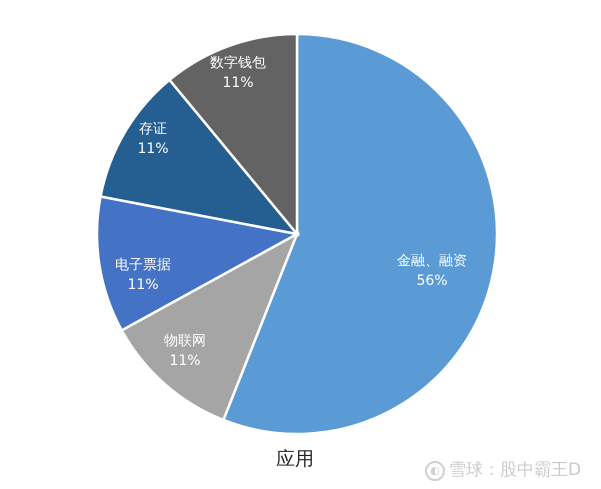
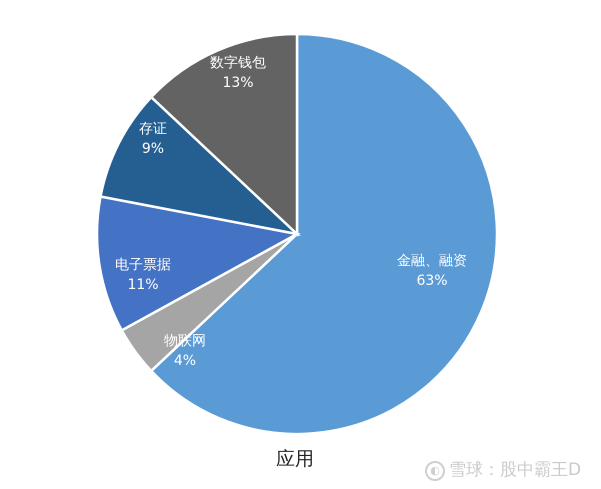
金融、融资: 56% -> 63%
物联网: 11% -> 4%
存证: 11% -> 9%
数字钱包: 11% -> 13%
